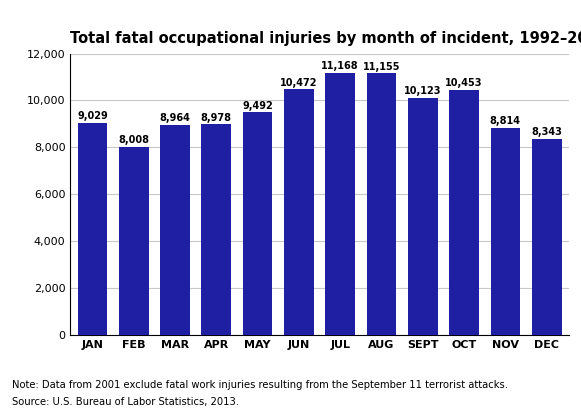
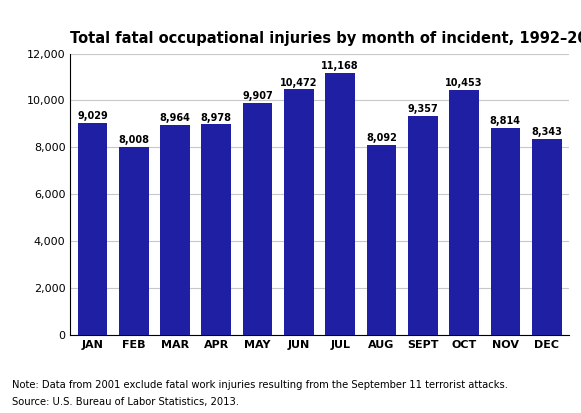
MAY: 9,492 -> 9,907
AUG: 11,155 -> 8,092
SEPT: 10,123 -> 9,357
